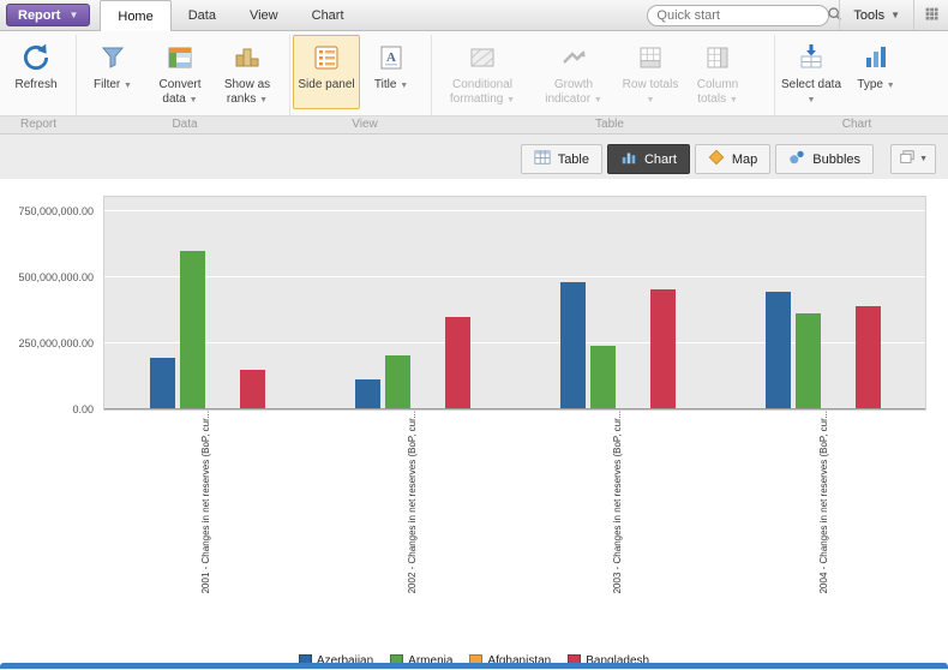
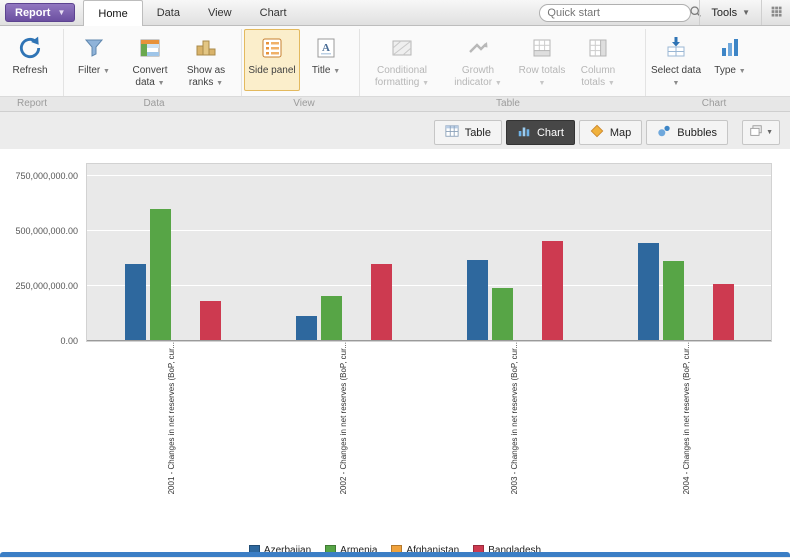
Azerbaijan/2001 - Changes in net reserves (BoP, cur...: 200000000 -> 350000000
Bangladesh/2001 - Changes in net reserves (BoP, cur...: 150000000 -> 180000000
Azerbaijan/2003 - Changes in net reserves (BoP, cur...: 480000000 -> 370000000
Bangladesh/2004 - Changes in net reserves (BoP, cur...: 390000000 -> 260000000
